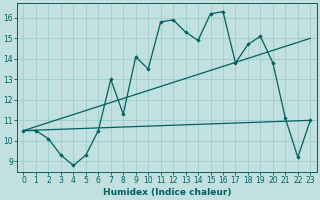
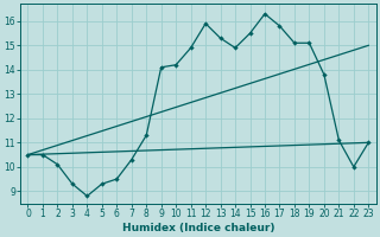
6: 10.5 -> 9.5
7: 13.0 -> 10.3
10: 13.5 -> 14.2
11: 15.8 -> 14.9
15: 16.2 -> 15.5
17: 13.8 -> 15.8
18: 14.7 -> 15.1
22: 9.2 -> 10.0
